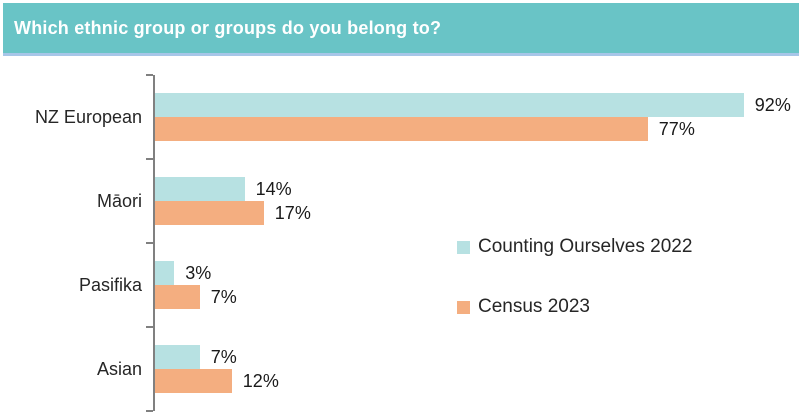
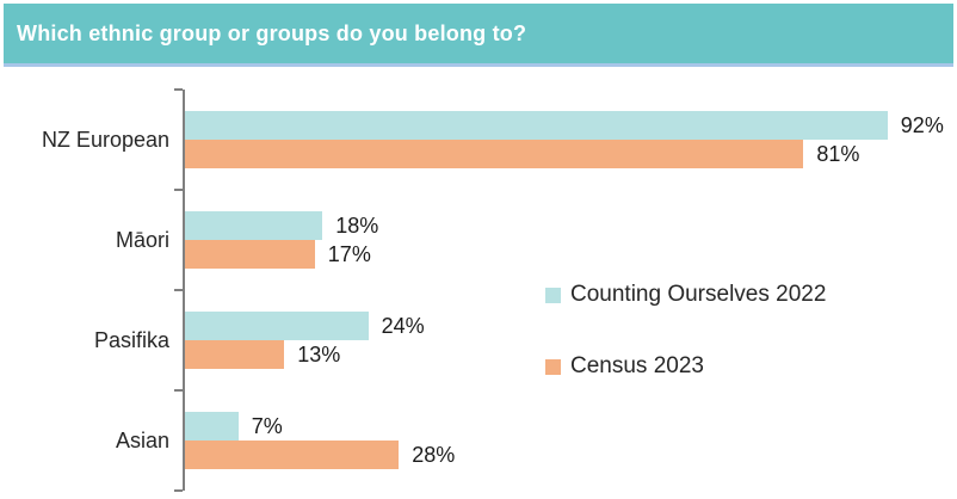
Census 2023/NZ European: 77% -> 81%
Counting Ourselves 2022/Māori: 14% -> 18%
Counting Ourselves 2022/Pasifika: 3% -> 24%
Census 2023/Pasifika: 7% -> 13%
Census 2023/Asian: 12% -> 28%
